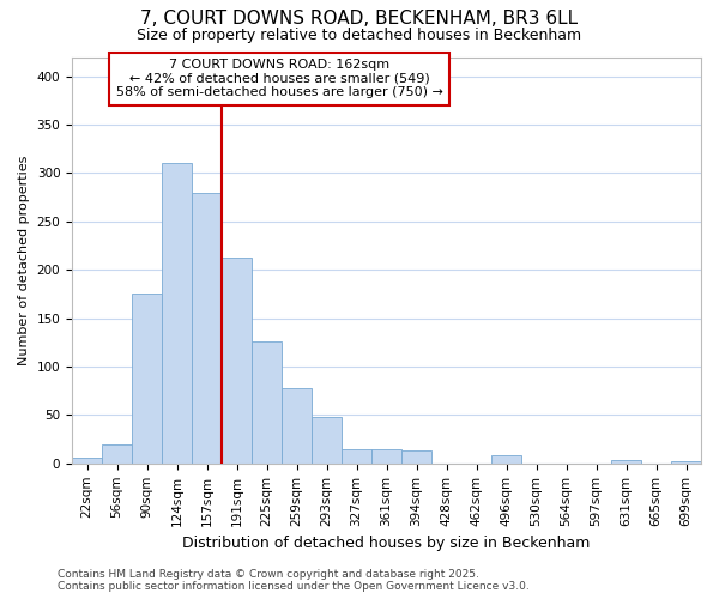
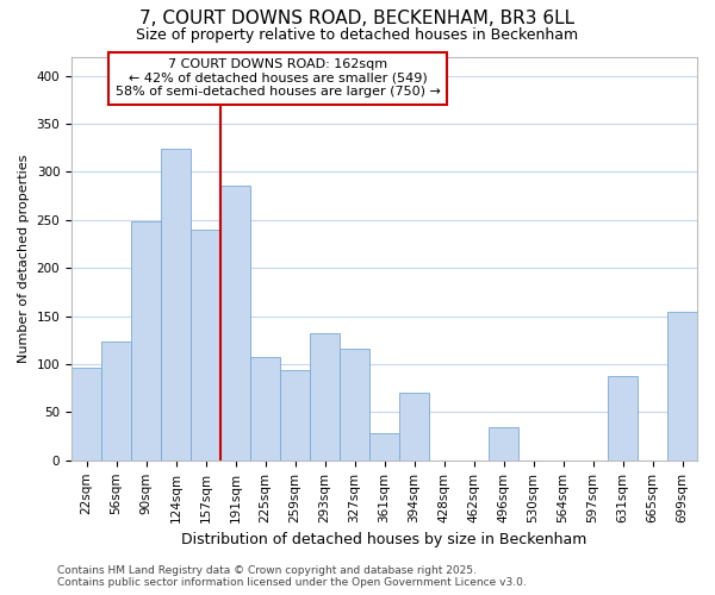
22sqm: 6 -> 96
56sqm: 20 -> 124
90sqm: 175 -> 248
124sqm: 310 -> 324
157sqm: 280 -> 240
191sqm: 213 -> 286
225sqm: 126 -> 108
259sqm: 78 -> 94
293sqm: 48 -> 132
327sqm: 15 -> 116
361sqm: 15 -> 28
394sqm: 13 -> 70
496sqm: 8 -> 34
631sqm: 3 -> 88
699sqm: 2 -> 154
